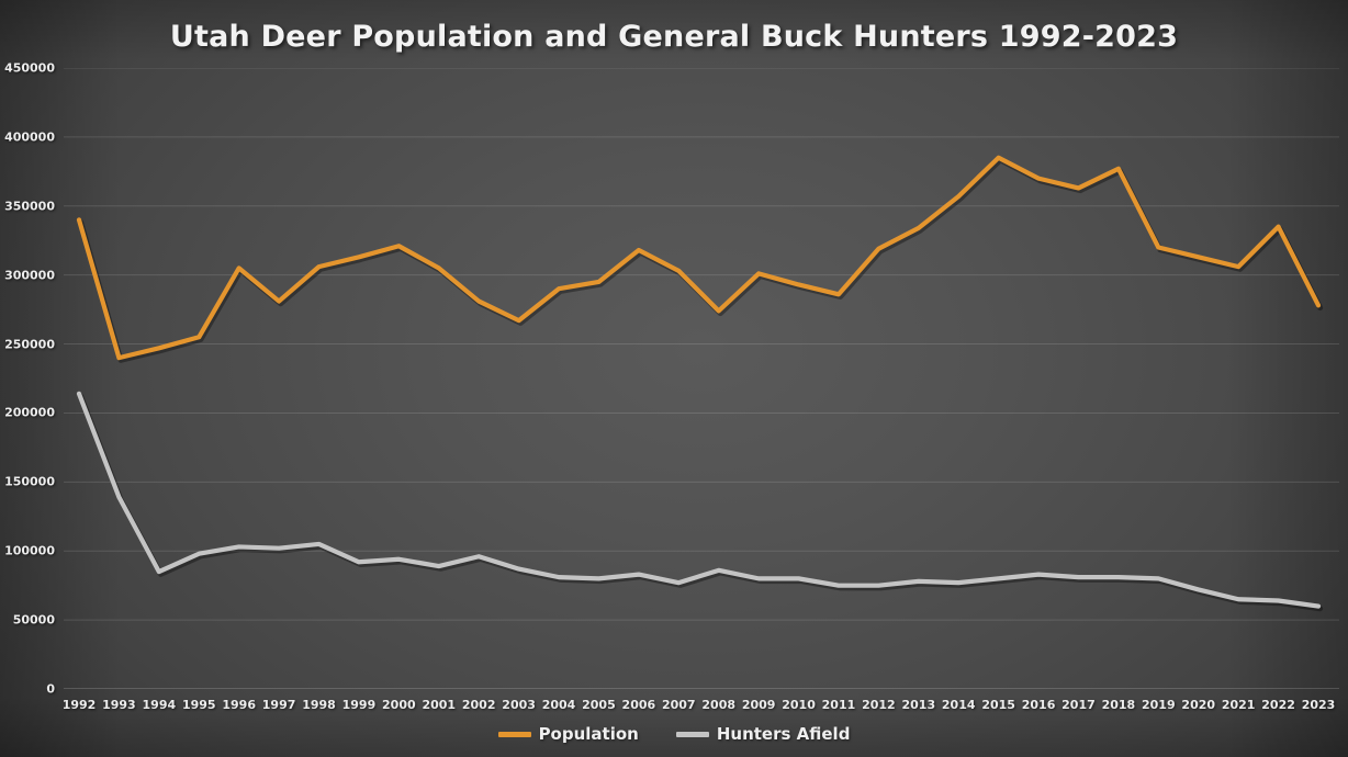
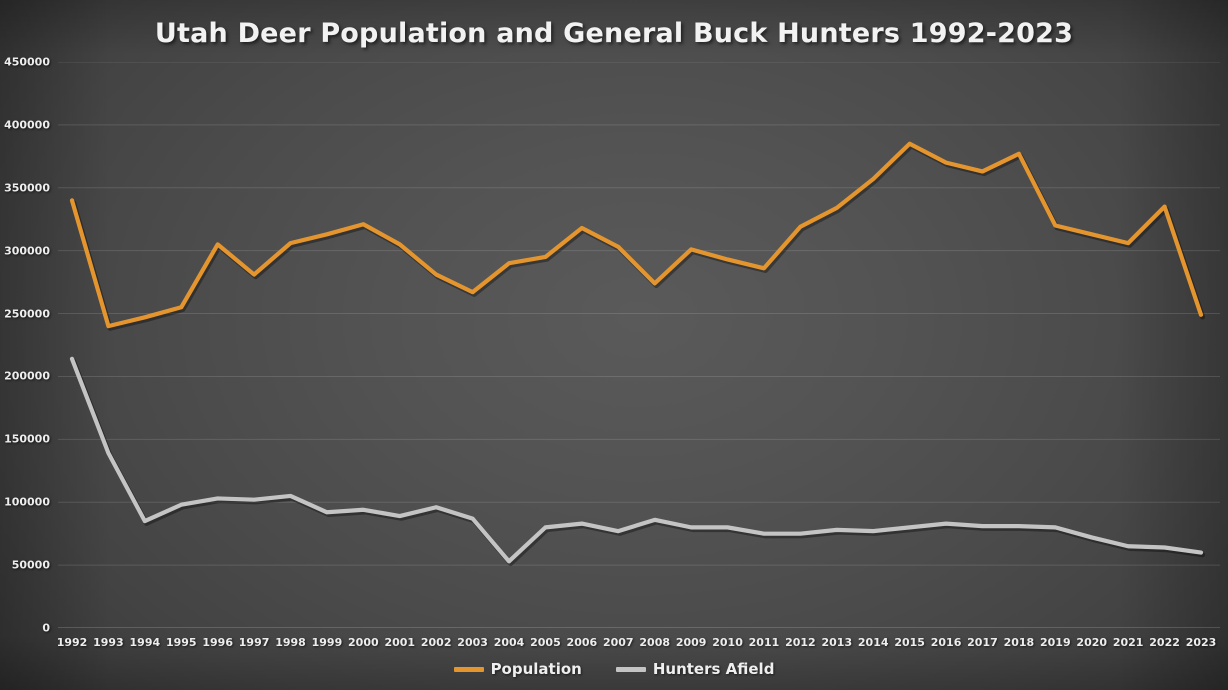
Hunters Afield/2004: 81000 -> 53000
Population/2023: 278000 -> 249000
